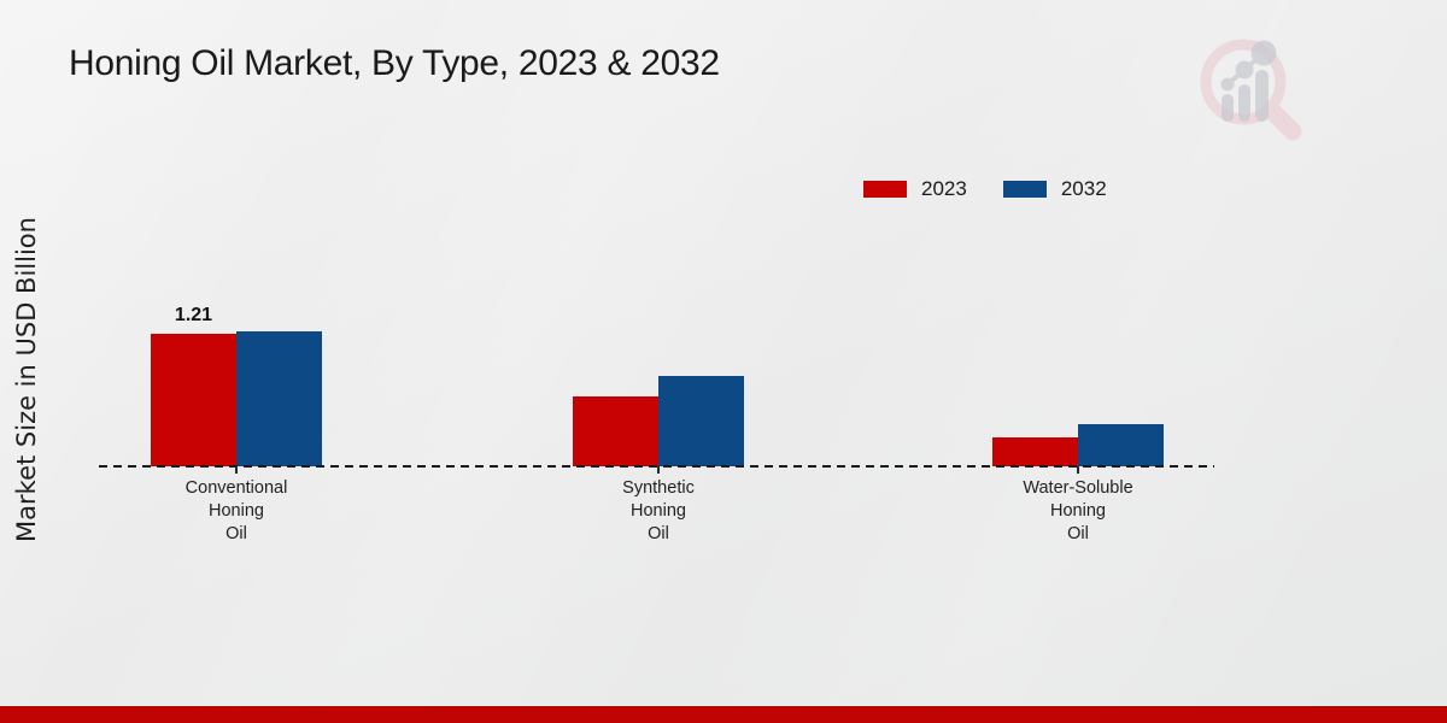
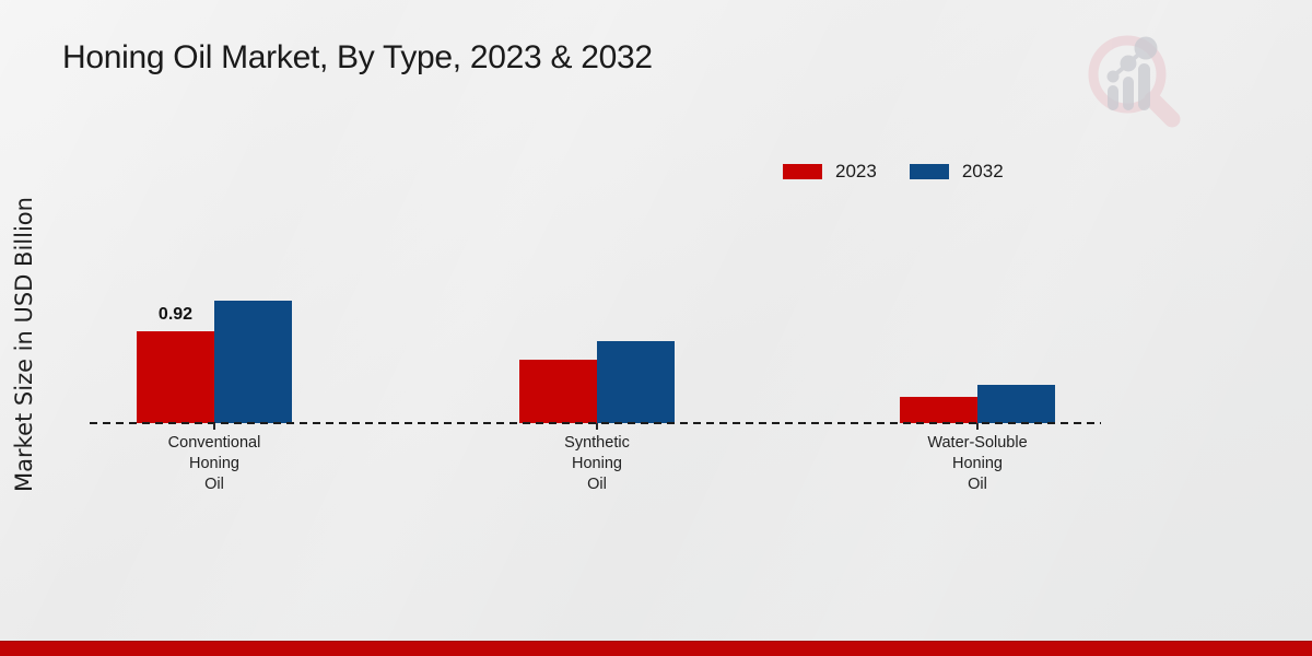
2023/Conventional Honing Oil: 1.21 -> 0.92
